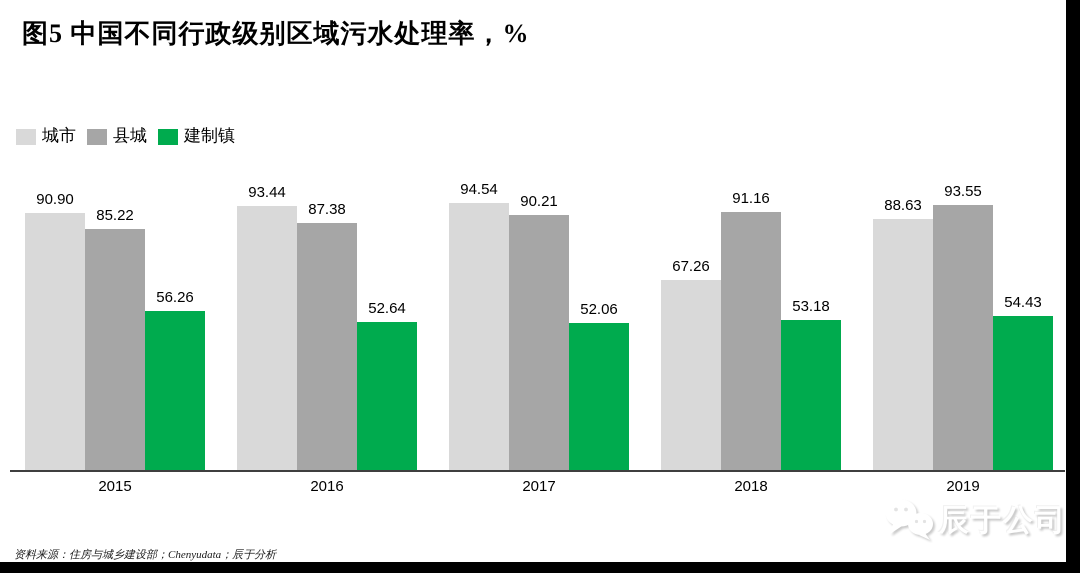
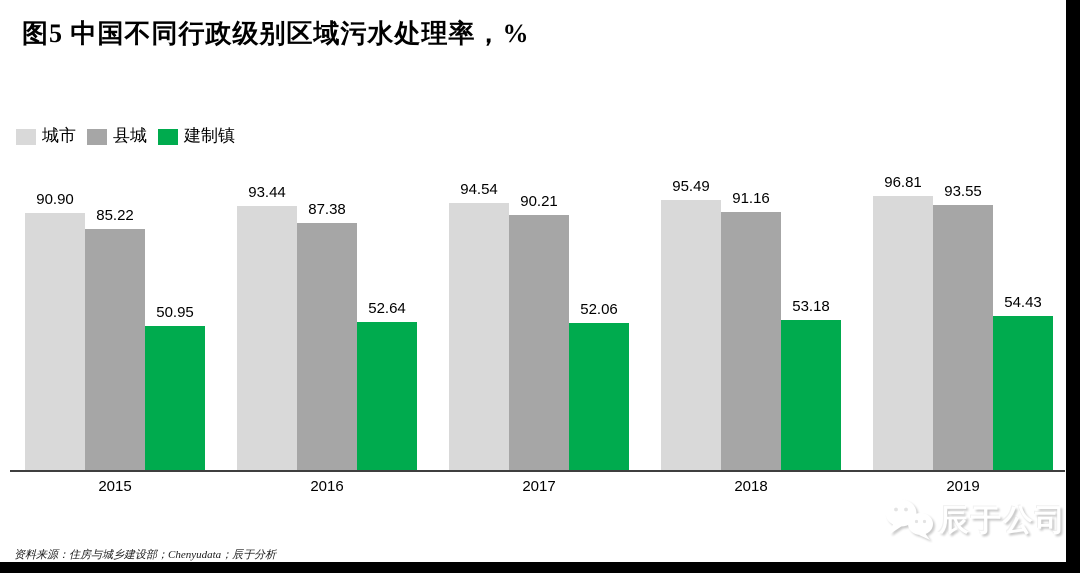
建制镇/2015: 56.26 -> 50.95
城市/2018: 67.26 -> 95.49
城市/2019: 88.63 -> 96.81
